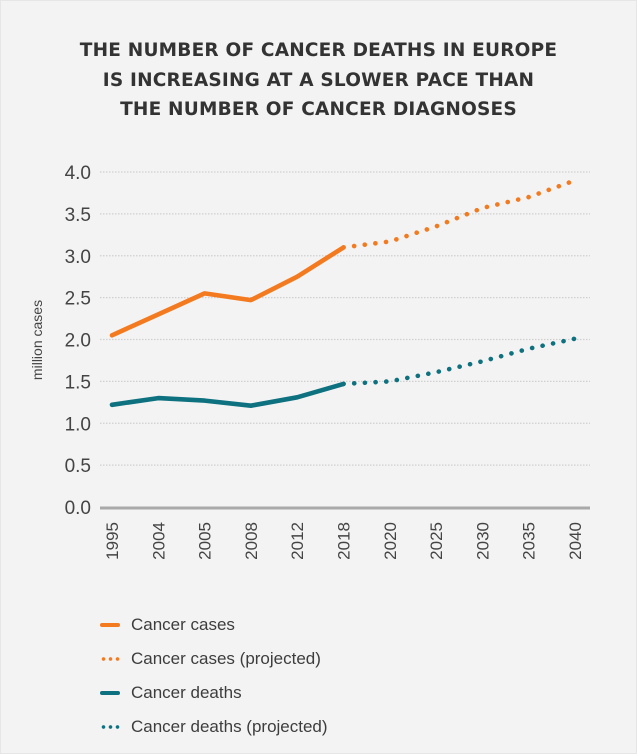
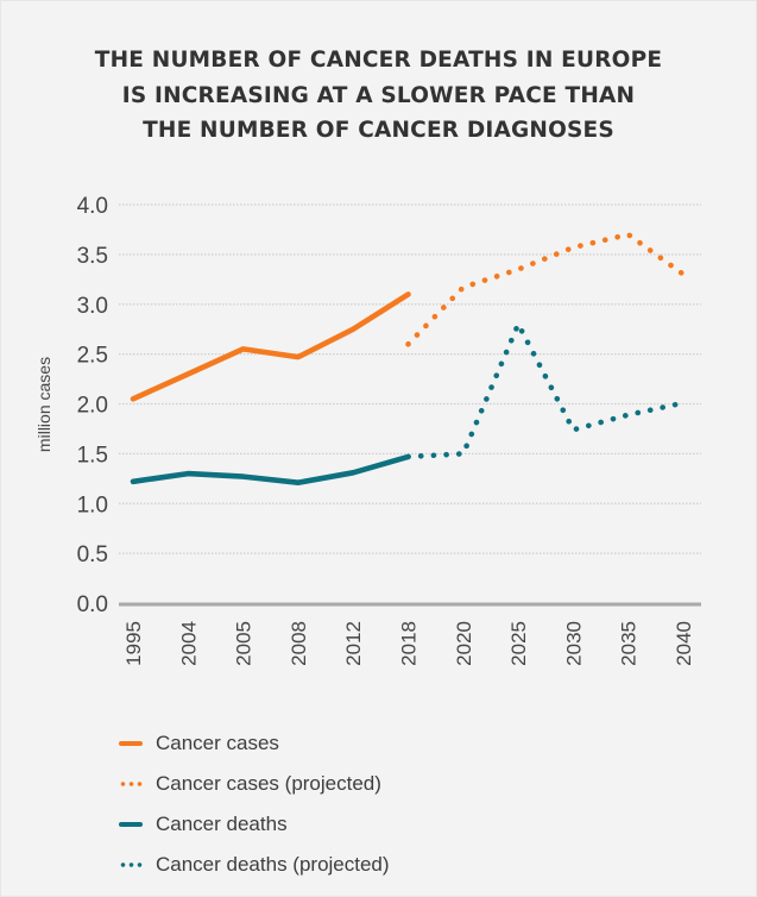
Cancer cases (projected)/2018: 3.1 -> 2.6
Cancer deaths (projected)/2025: 1.6 -> 2.8
Cancer cases (projected)/2040: 3.9 -> 3.3
